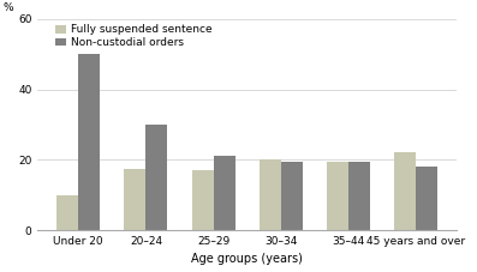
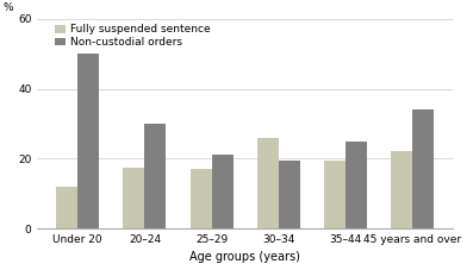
Fully suspended sentence/Under 20: 10.0 -> 12.0
Fully suspended sentence/30–34: 20.0 -> 26.0
Non-custodial orders/35–44: 19.5 -> 25.0
Non-custodial orders/45 years and over: 18.0 -> 34.0
